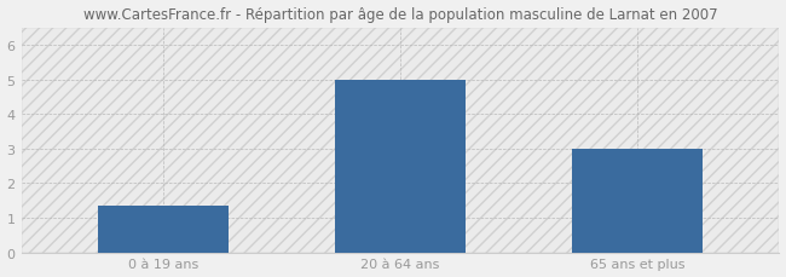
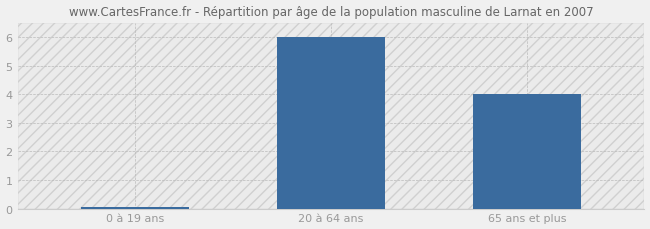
0 à 19 ans: 1.35 -> 0.05
20 à 64 ans: 5.00 -> 6.00
65 ans et plus: 3.00 -> 4.00
